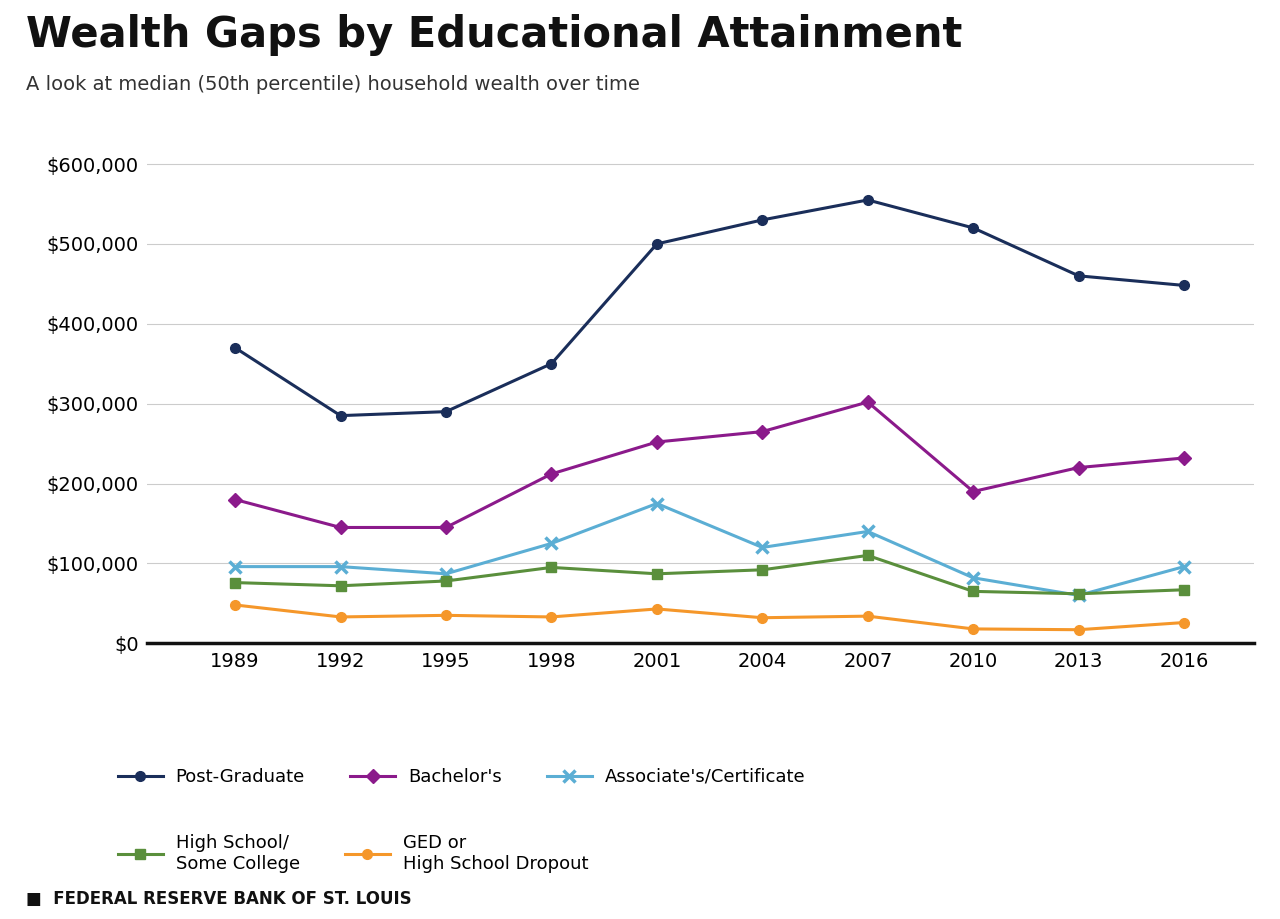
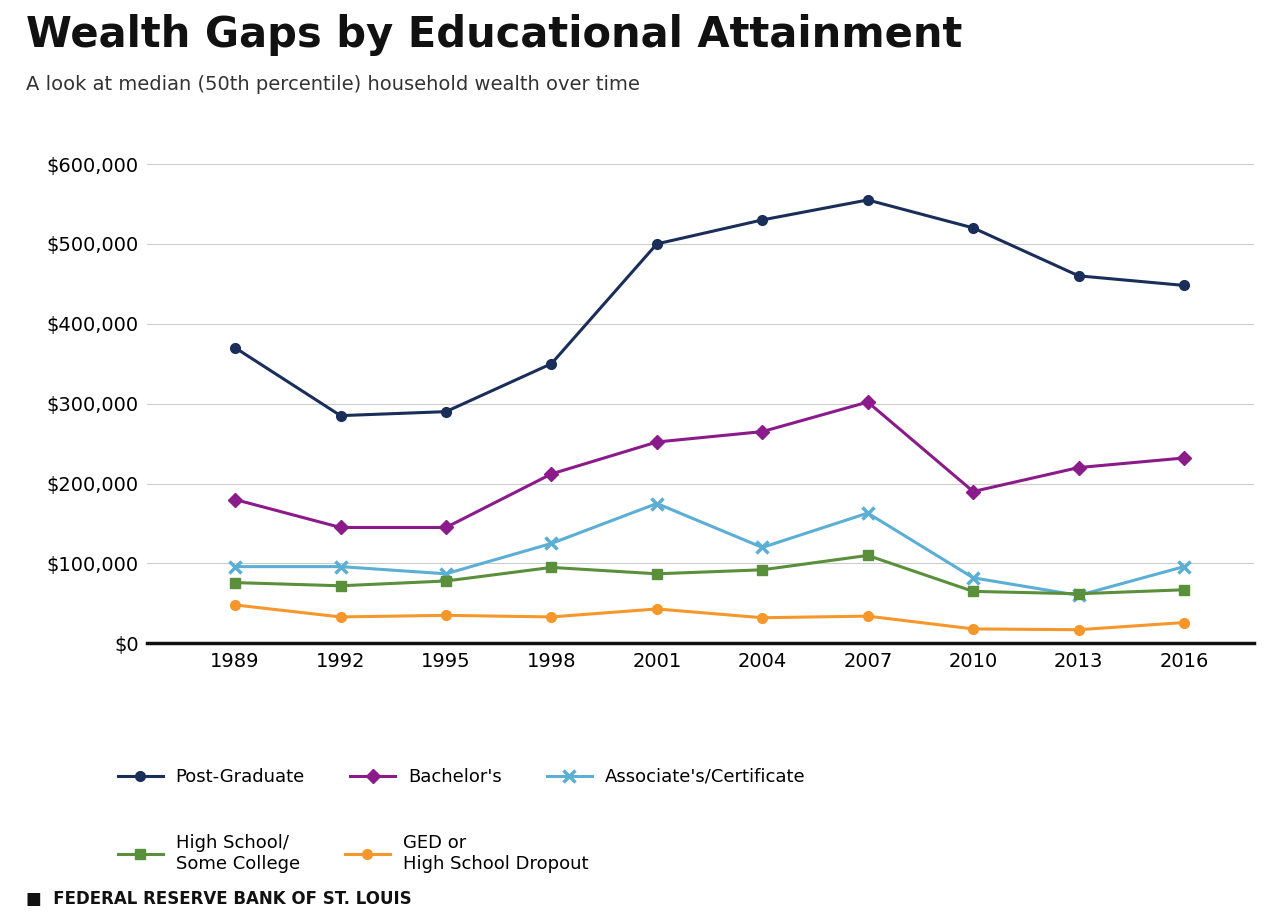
Associate's/Certificate/2007: $140,000 -> $163,000
